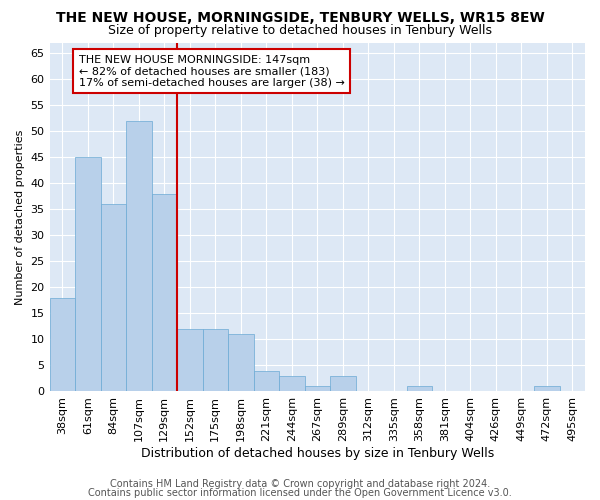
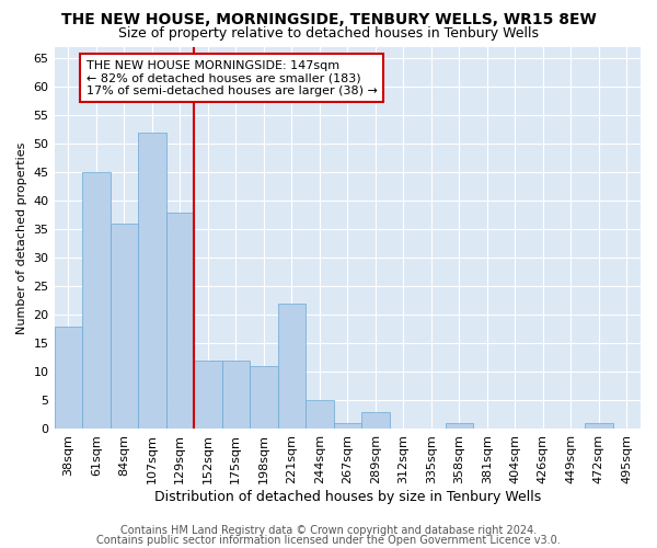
221sqm: 4 -> 22
244sqm: 3 -> 5
